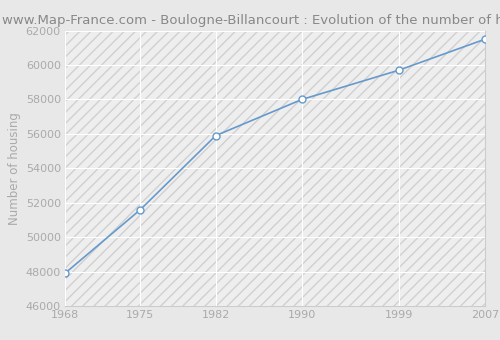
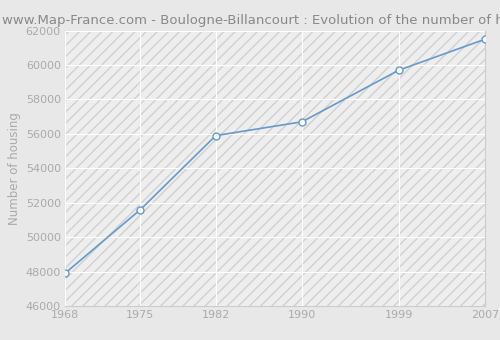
1990: 58000 -> 56700
